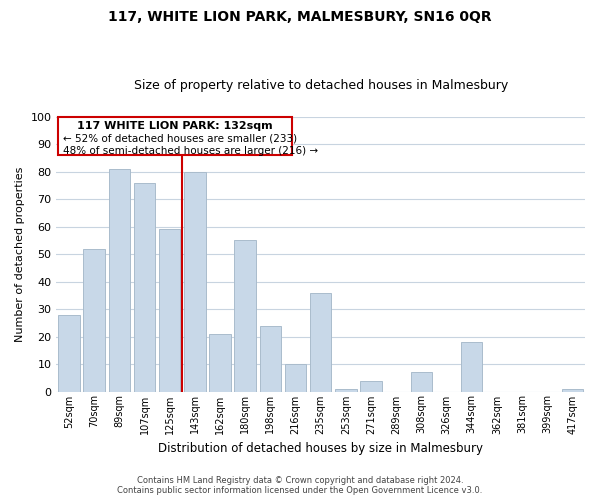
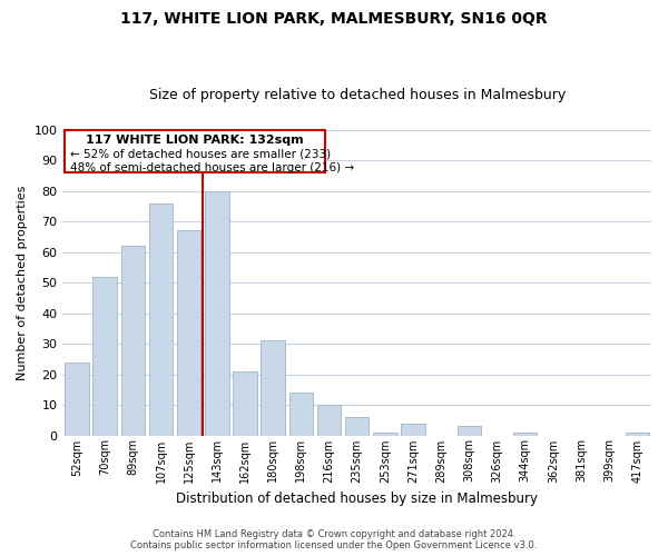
52sqm: 28 -> 24
89sqm: 81 -> 62
125sqm: 59 -> 67
180sqm: 55 -> 31
198sqm: 24 -> 14
235sqm: 36 -> 6
308sqm: 7 -> 3
344sqm: 18 -> 1
